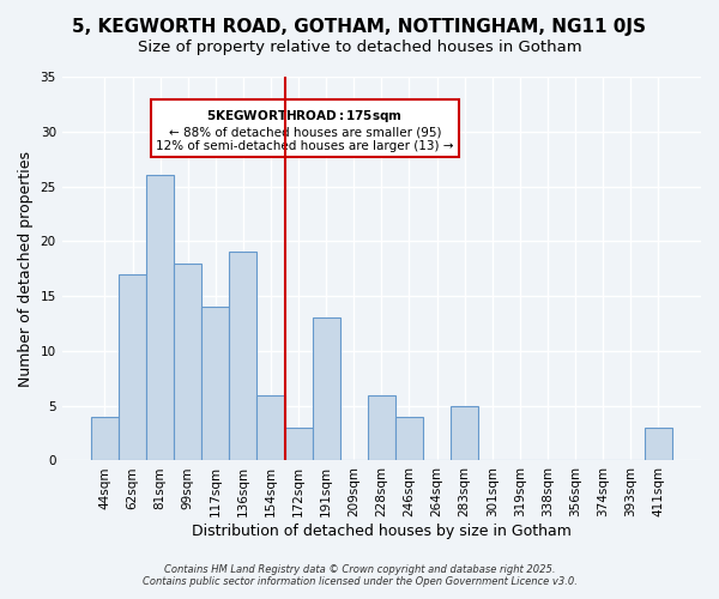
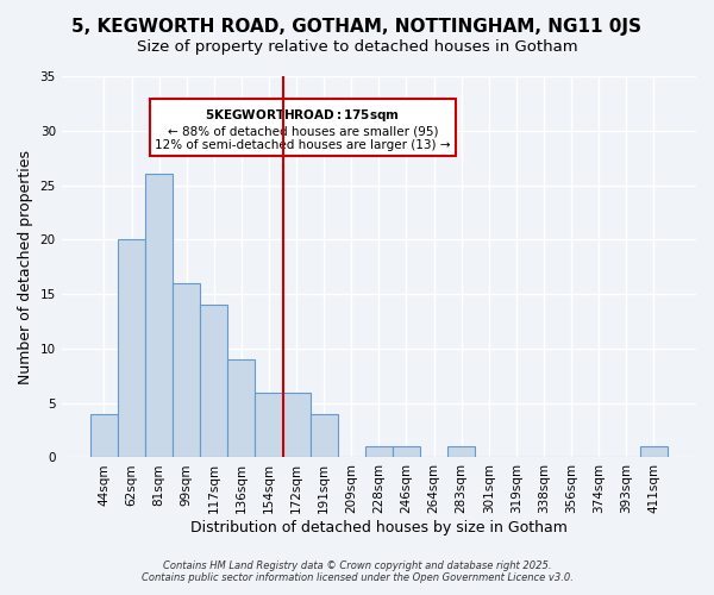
62sqm: 17 -> 20
99sqm: 18 -> 16
136sqm: 19 -> 9
172sqm: 3 -> 6
191sqm: 13 -> 4
228sqm: 6 -> 1
246sqm: 4 -> 1
283sqm: 5 -> 1
411sqm: 3 -> 1
